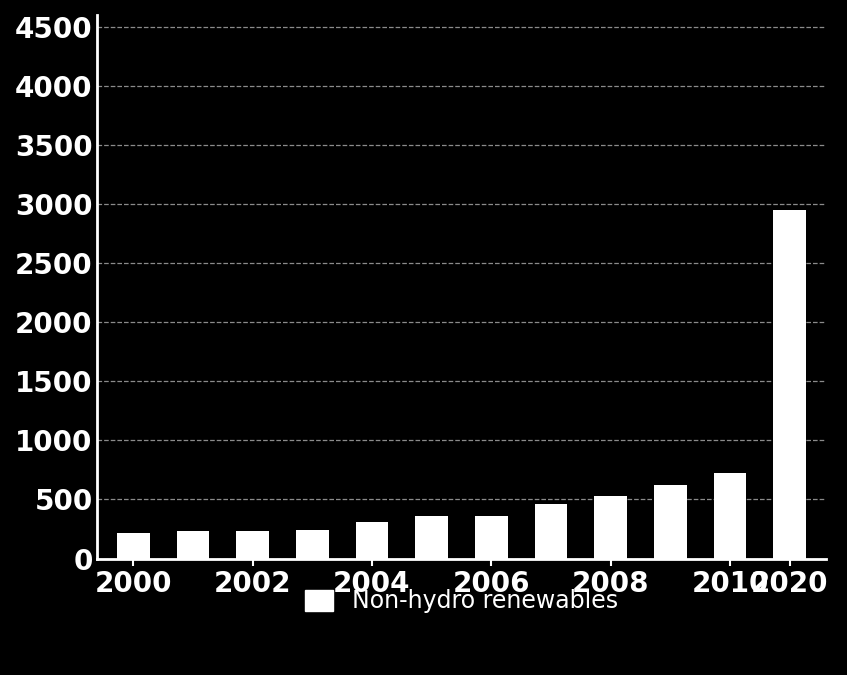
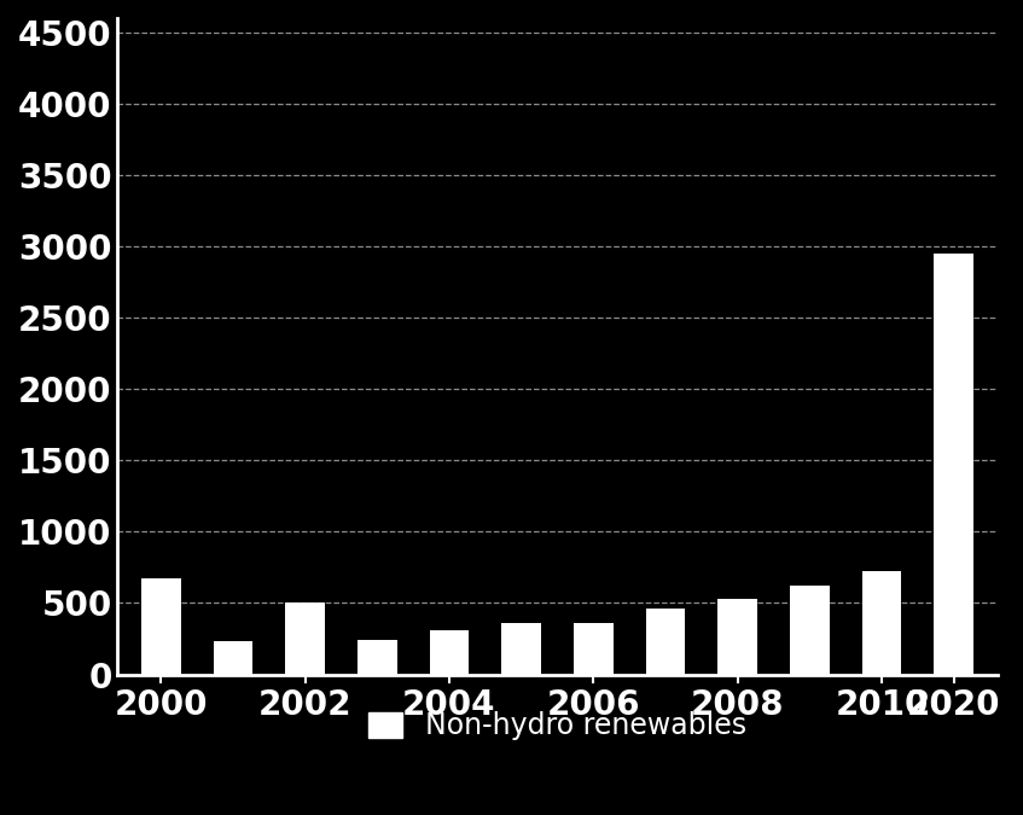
2000: 220 -> 670
2002: 240 -> 500
